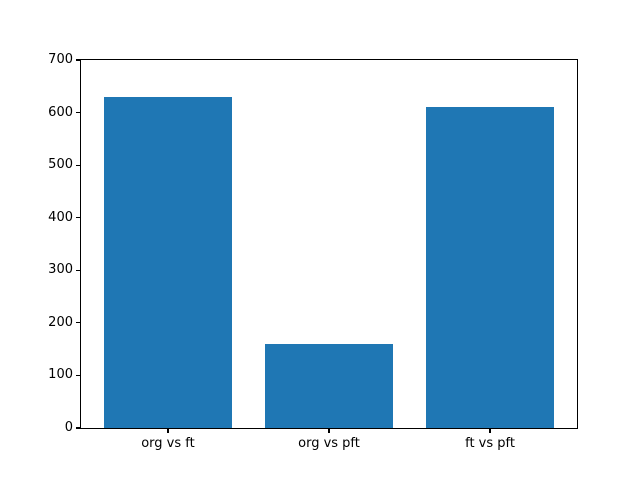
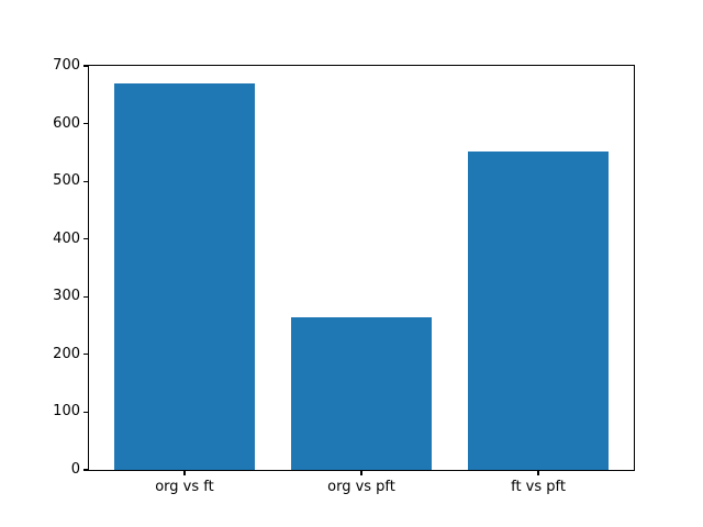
org vs ft: 630 -> 670
org vs pft: 160 -> 260
ft vs pft: 610 -> 550
